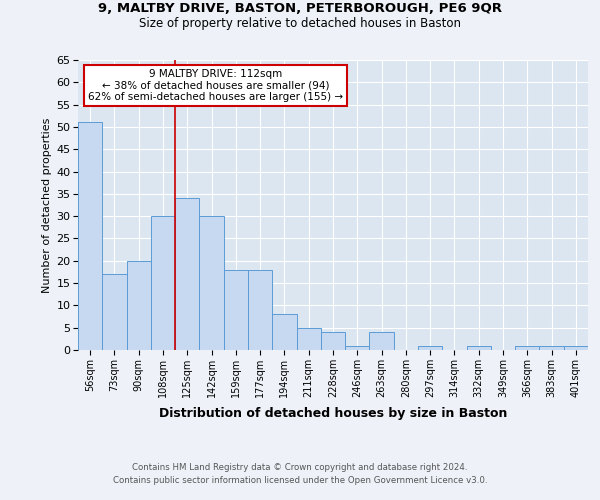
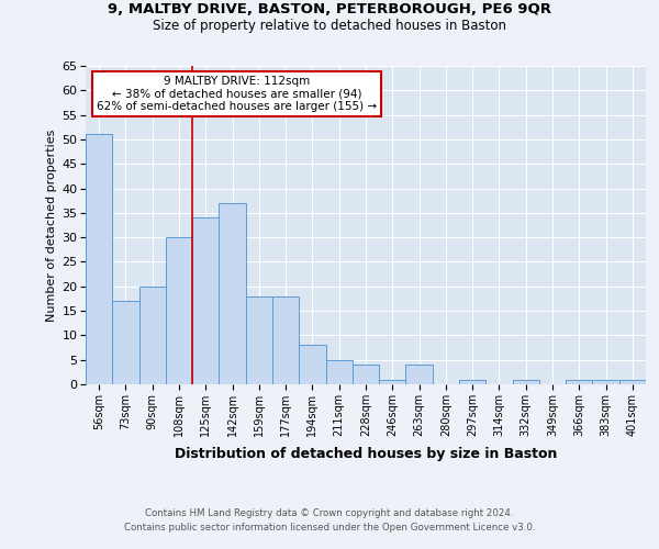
142sqm: 30 -> 37
